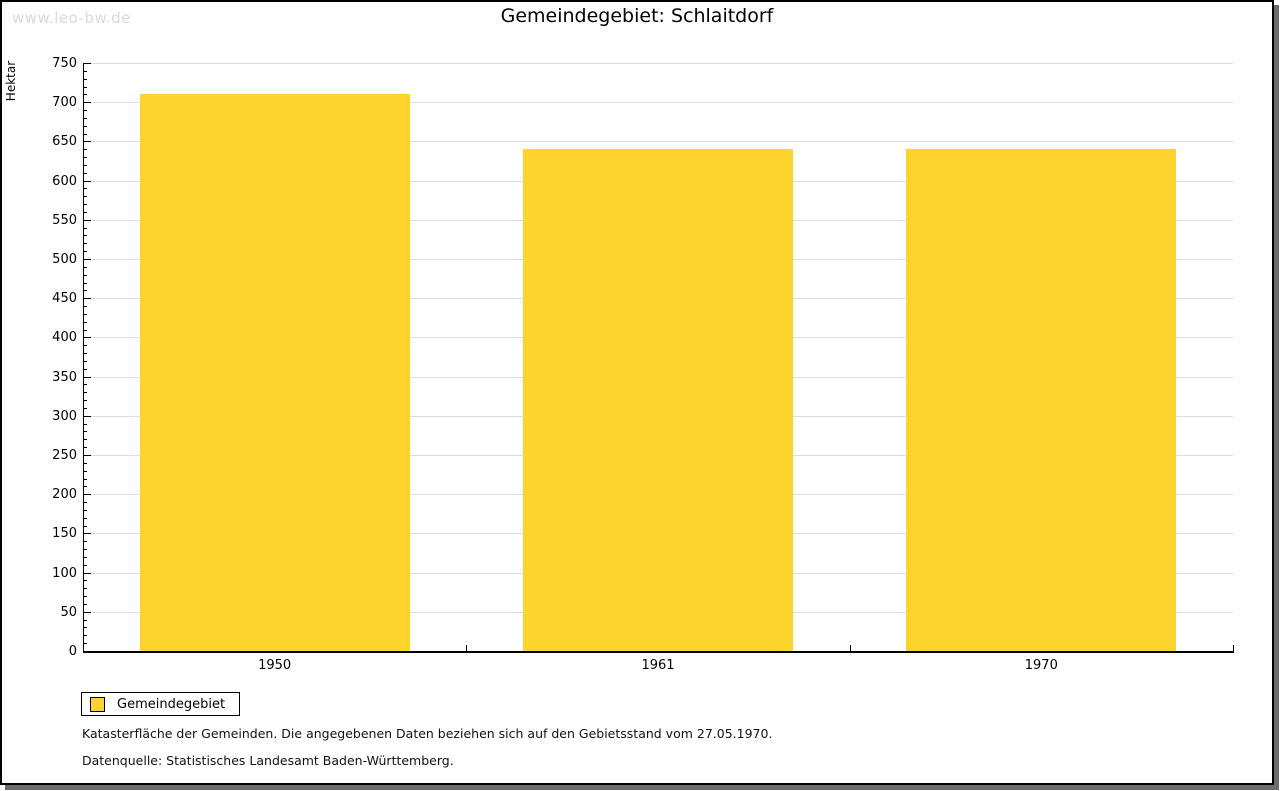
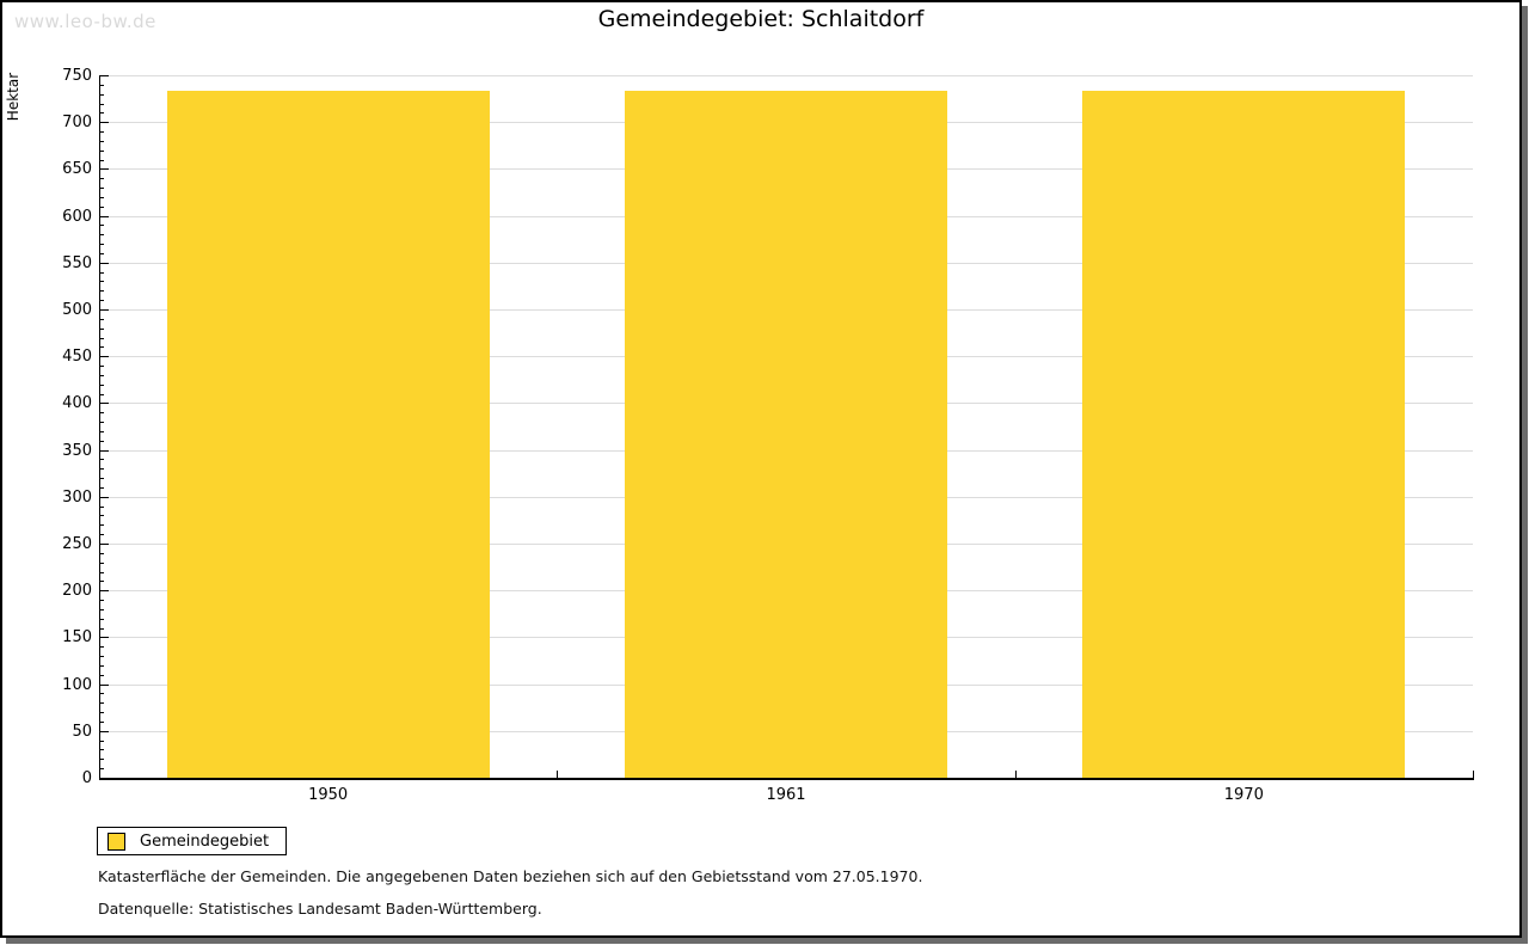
1950: 710 -> 730
1961: 640 -> 730
1970: 640 -> 730
